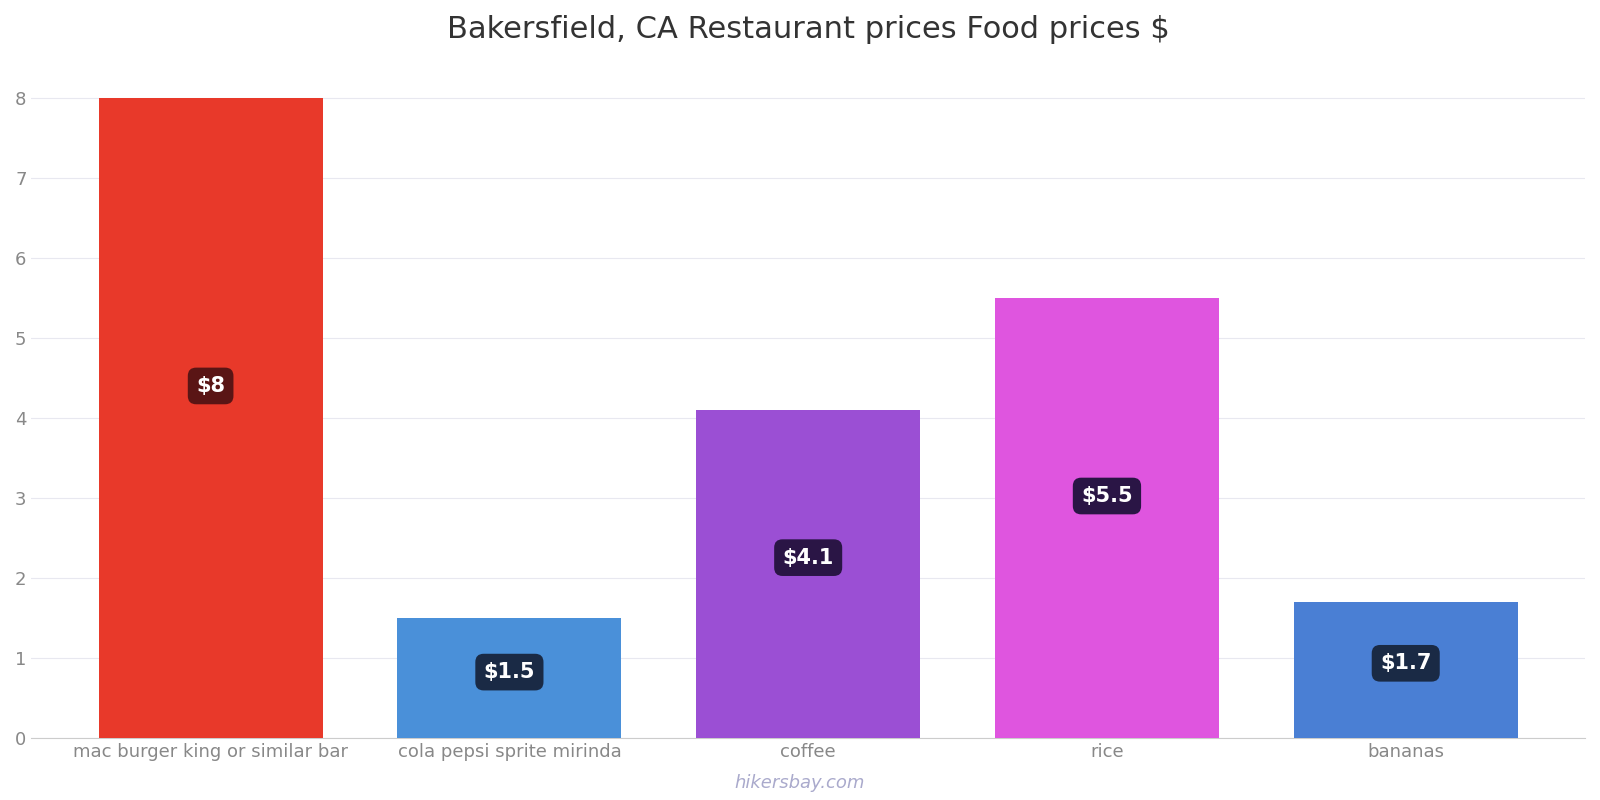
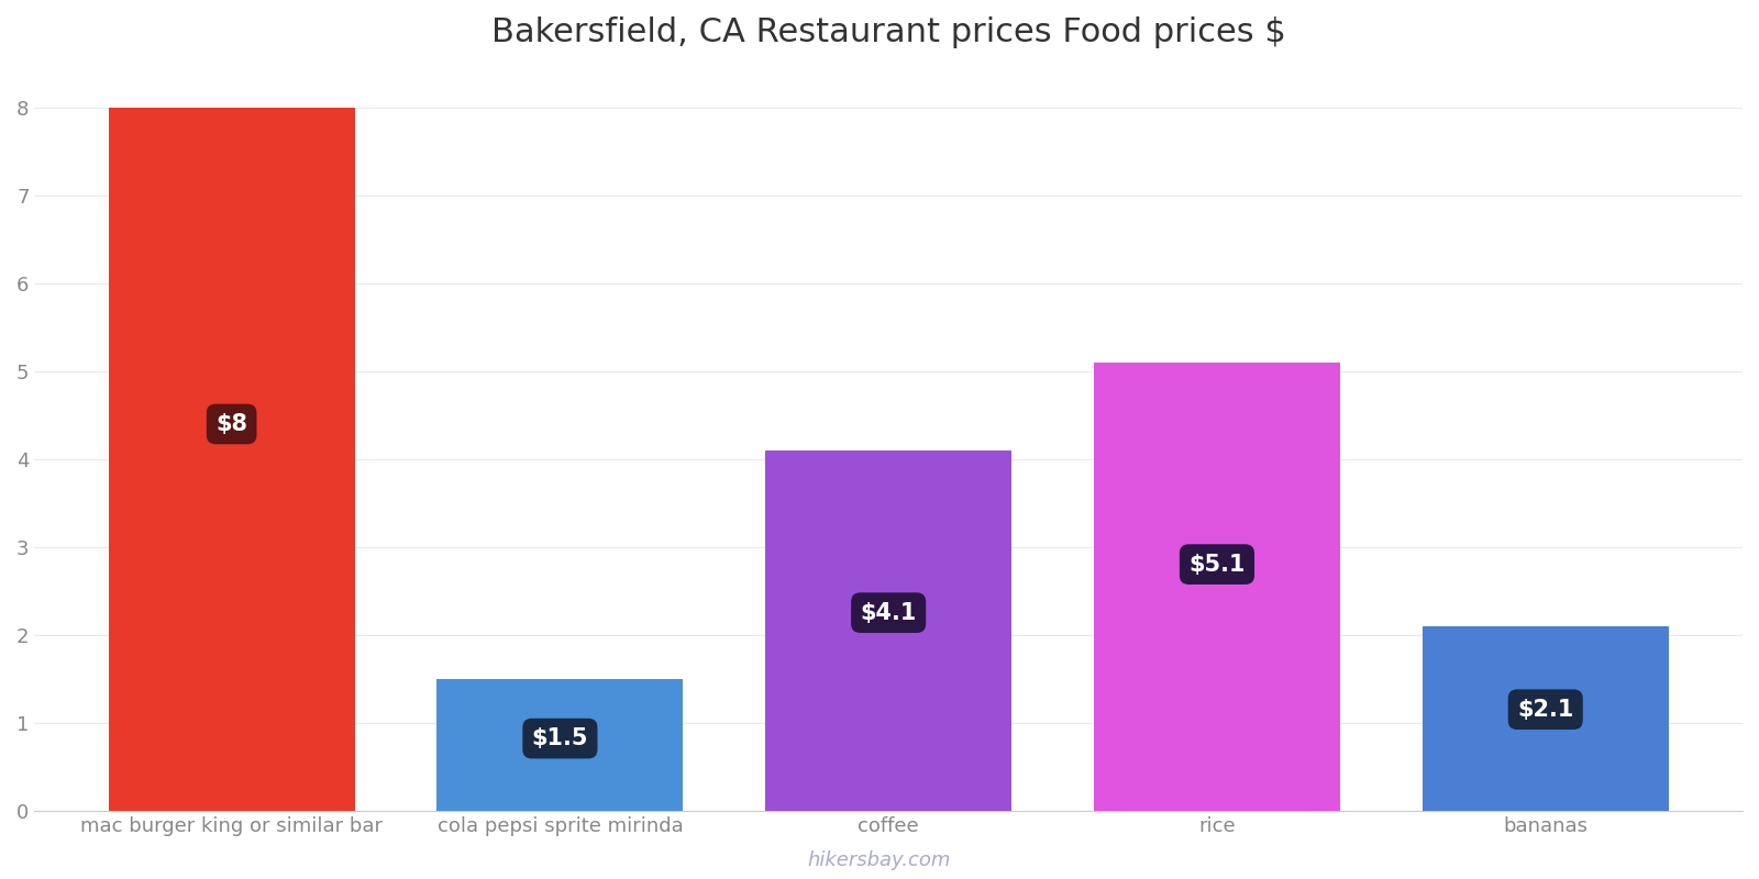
rice: $5.5 -> $5.1
bananas: $1.7 -> $2.1
